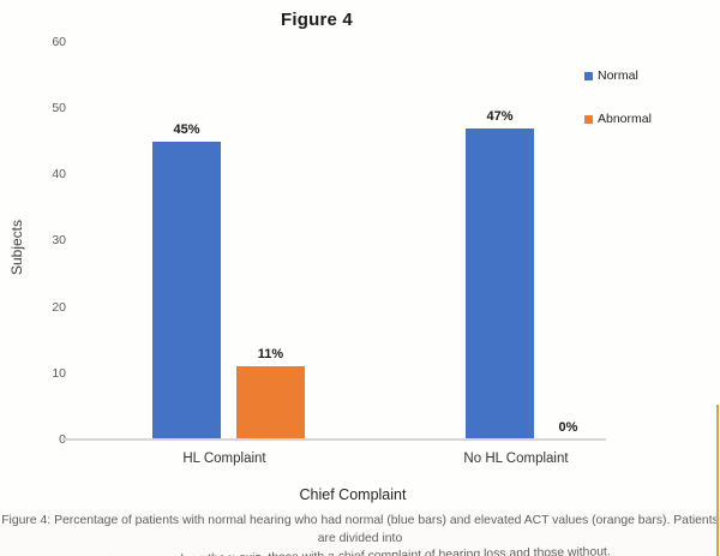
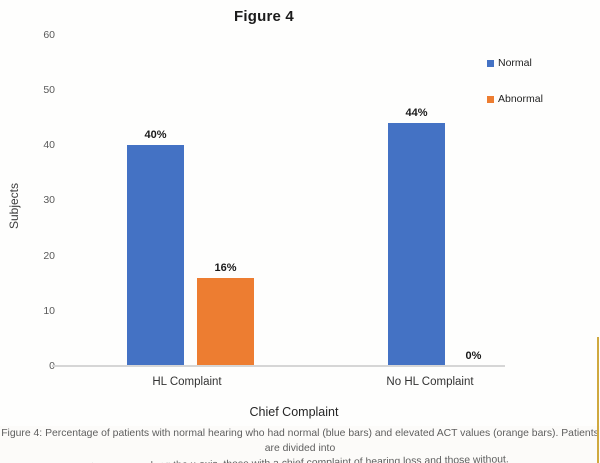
Normal/HL Complaint: 45% -> 40%
Abnormal/HL Complaint: 11% -> 16%
Normal/No HL Complaint: 47% -> 44%
